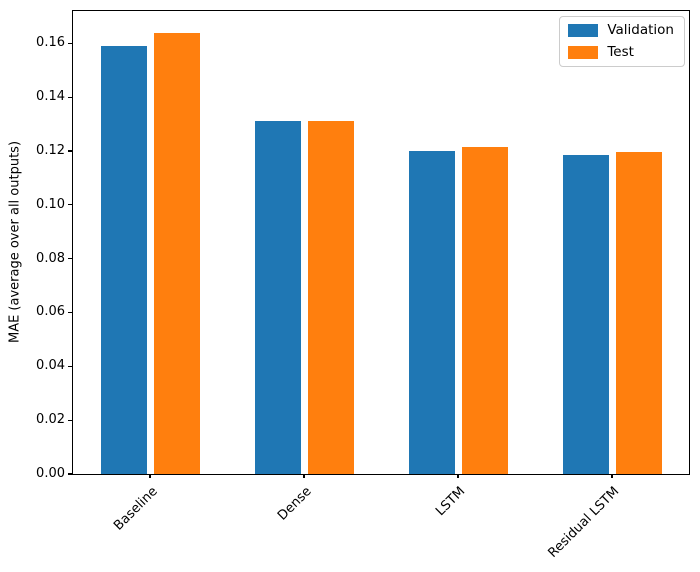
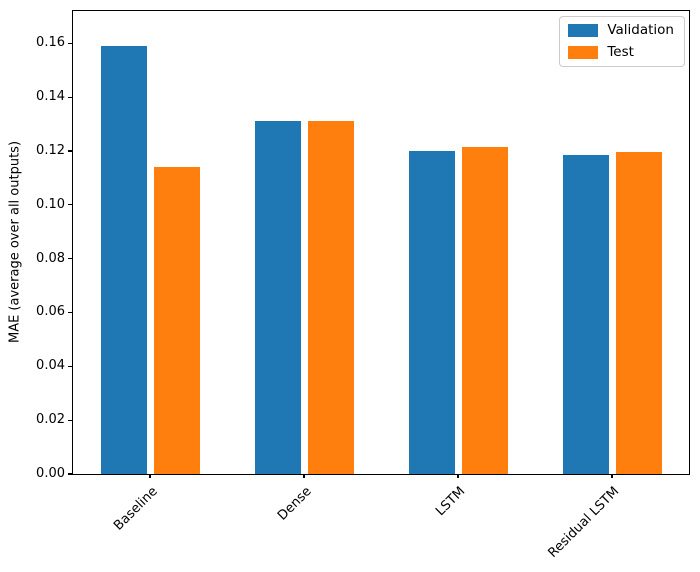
Test/Baseline: 0.164 -> 0.114
